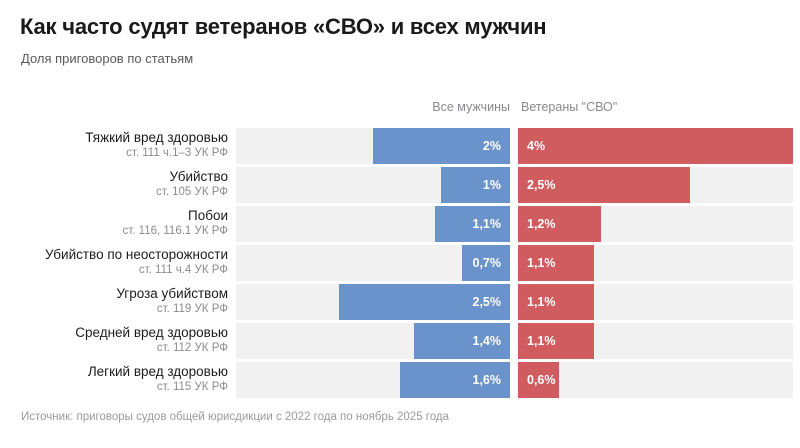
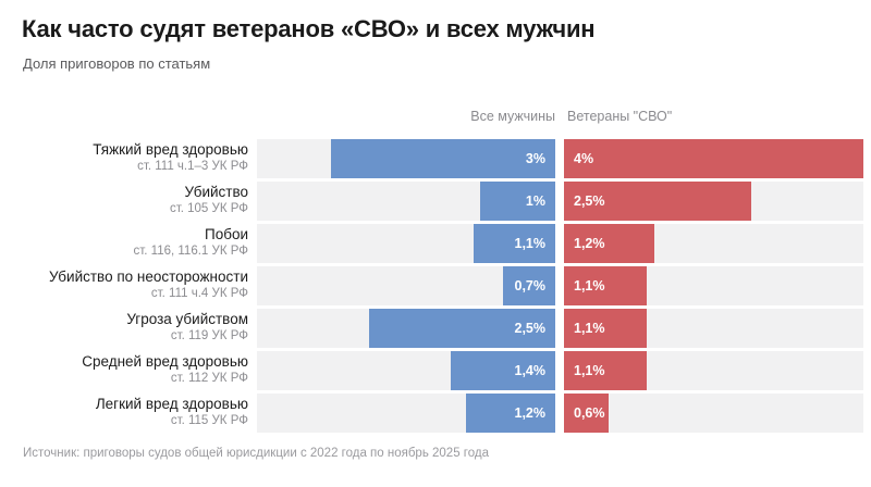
Все мужчины/Тяжкий вред здоровью: 2% -> 3%
Все мужчины/Легкий вред здоровью: 1,6% -> 1,2%
